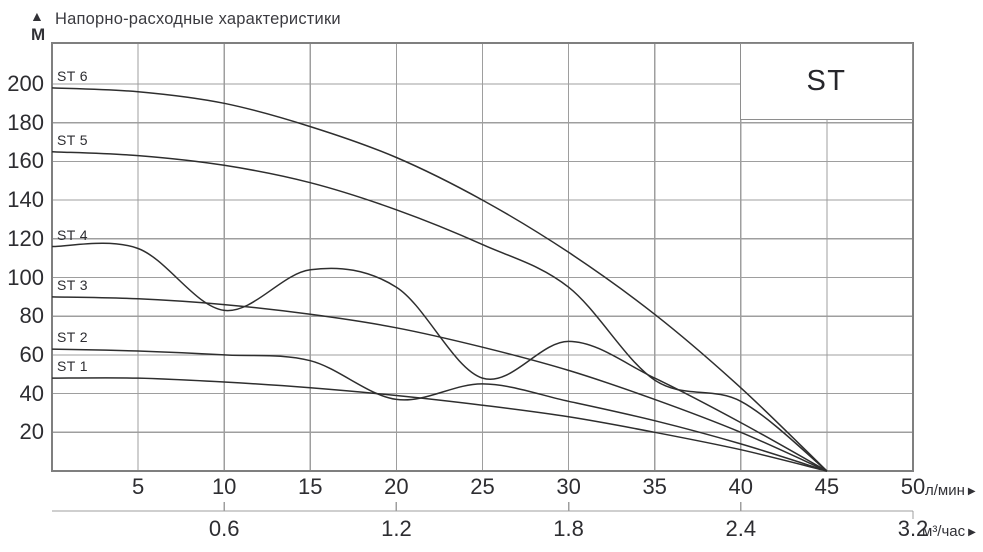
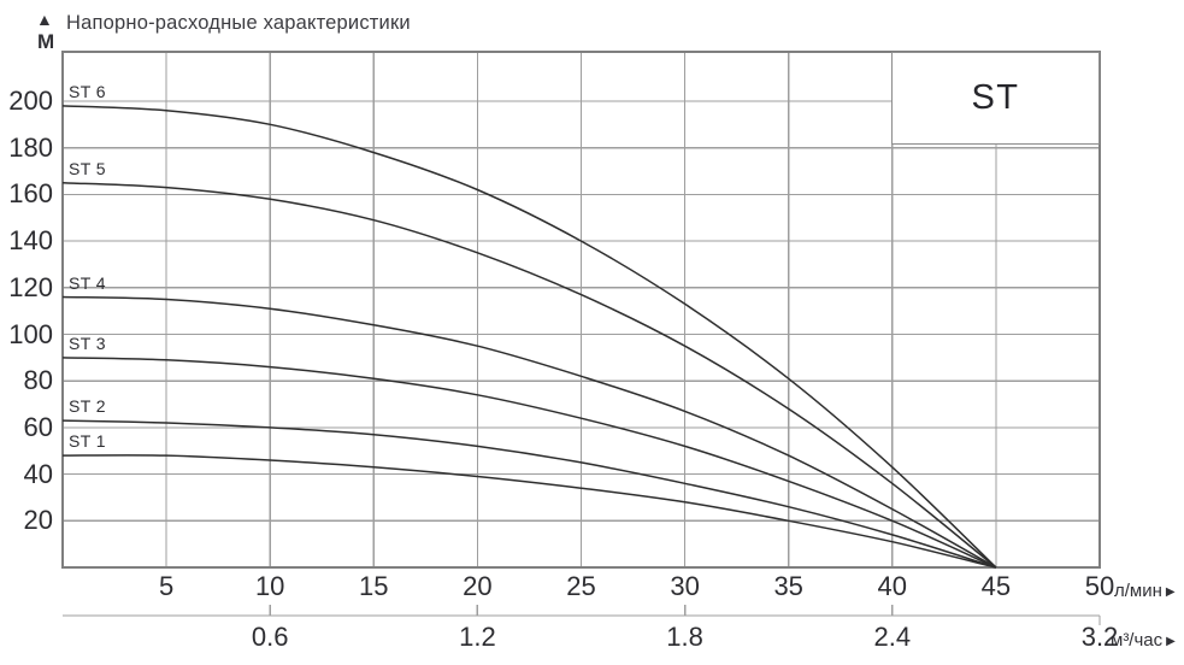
ST 4/10: 83 -> 111
ST 2/20: 37 -> 52
ST 4/25: 48 -> 82
ST 5/35: 47 -> 68
